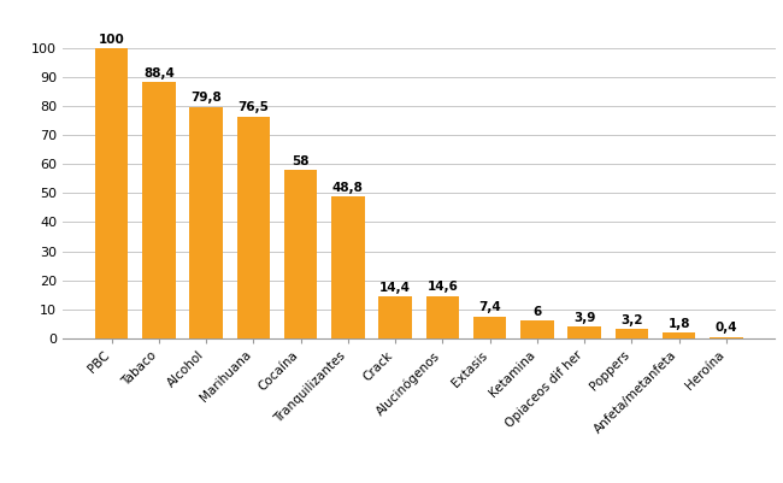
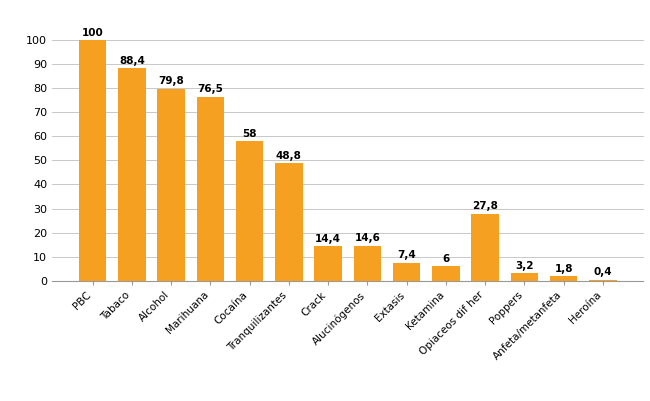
Opiaceos dif her: 3,9 -> 27,8
